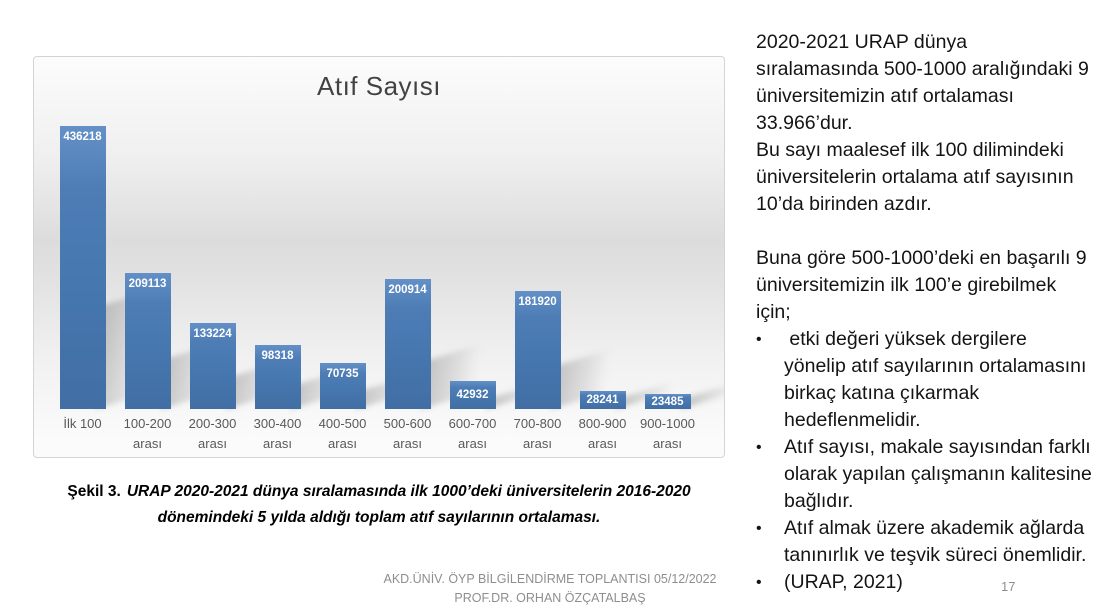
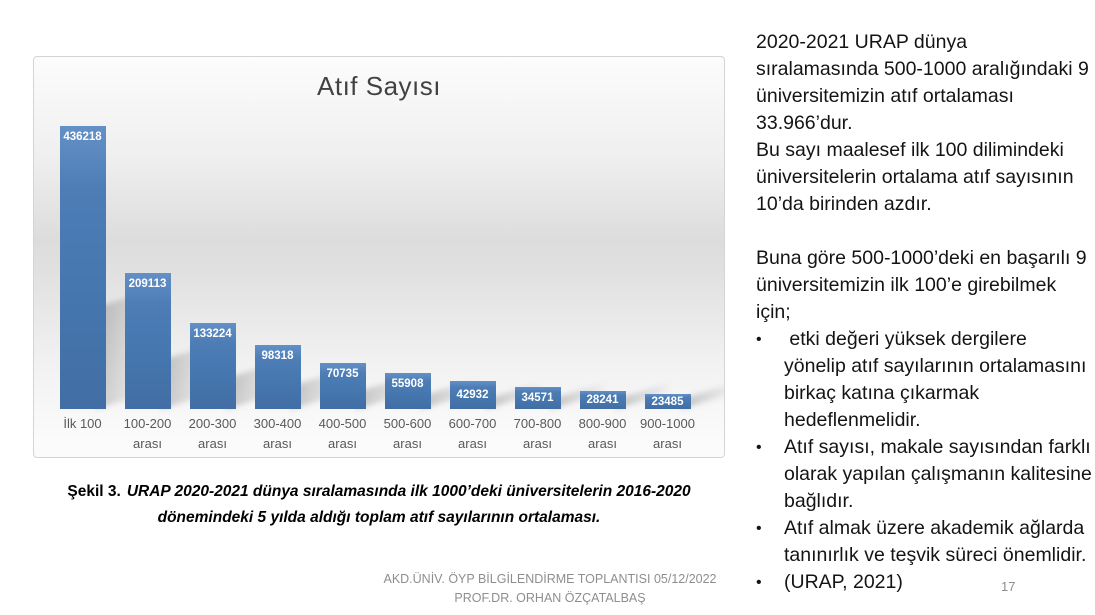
500-600 arası: 200914 -> 55908
700-800 arası: 181920 -> 34571
